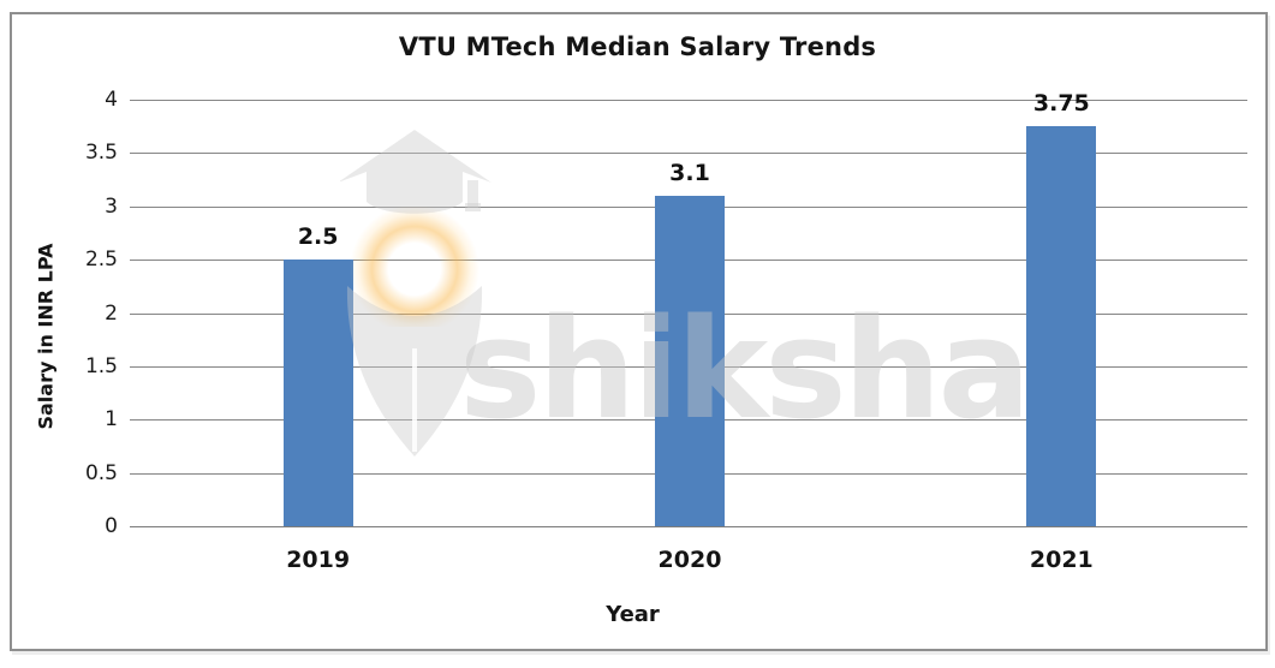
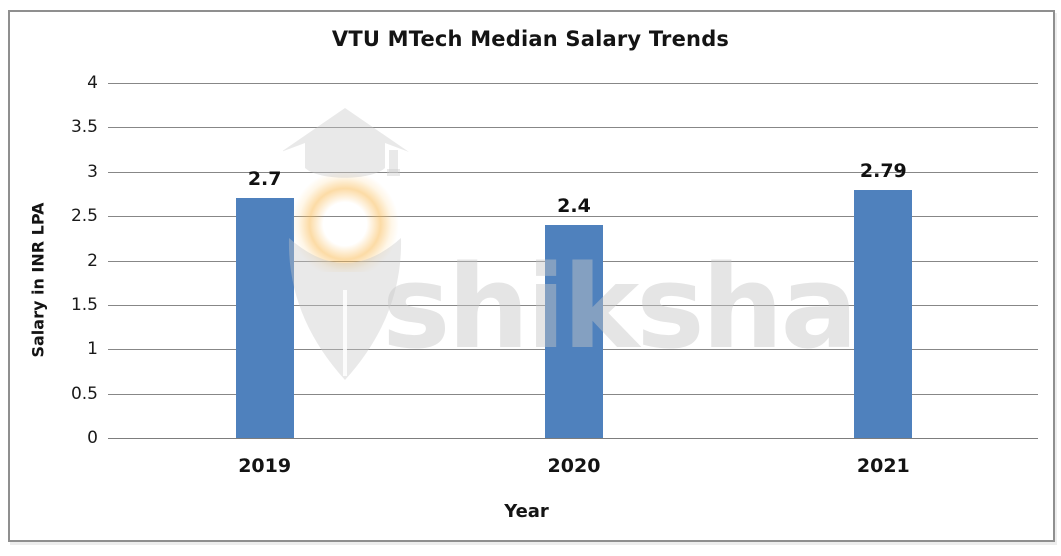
2019: 2.5 -> 2.7
2020: 3.1 -> 2.4
2021: 3.75 -> 2.79
